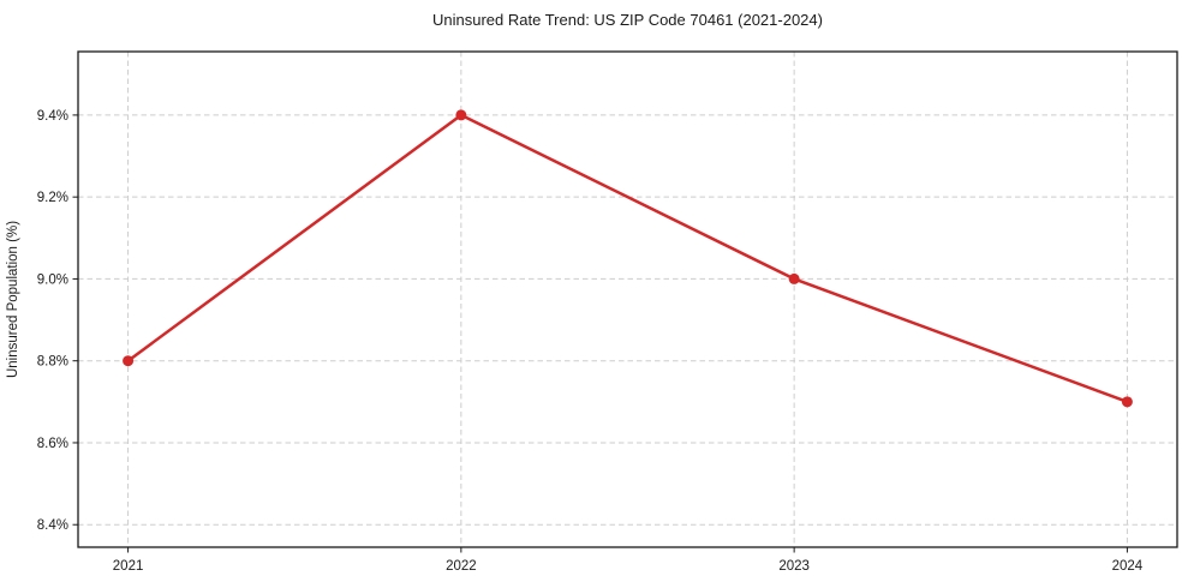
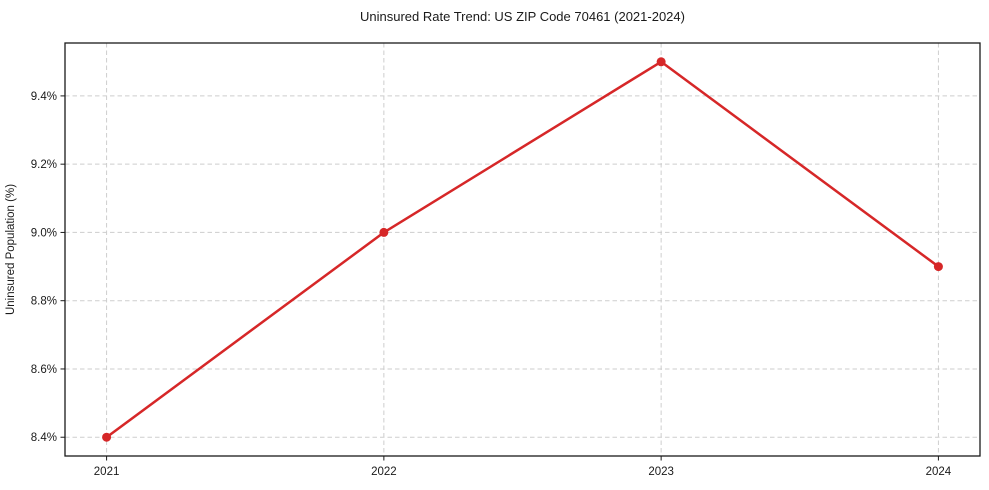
2021: 8.8% -> 8.4%
2022: 9.4% -> 9.0%
2023: 9.0% -> 9.5%
2024: 8.7% -> 8.9%
